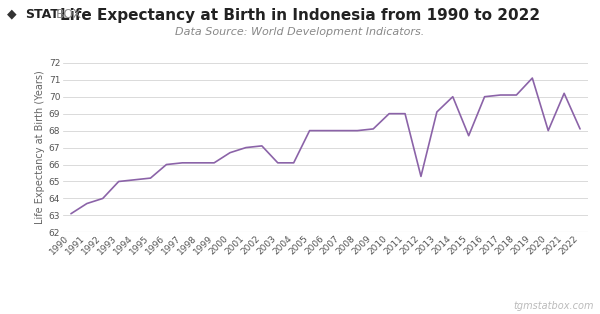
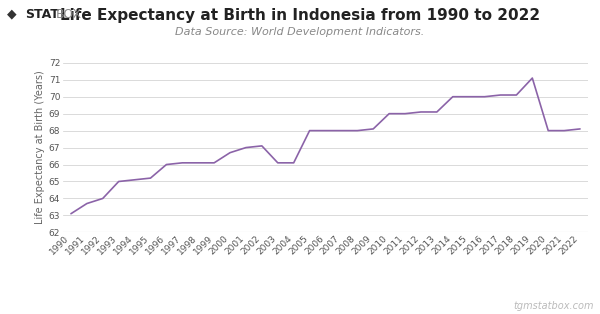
2012: 65.3 -> 69.1
2015: 67.7 -> 70.0
2021: 70.2 -> 68.0
